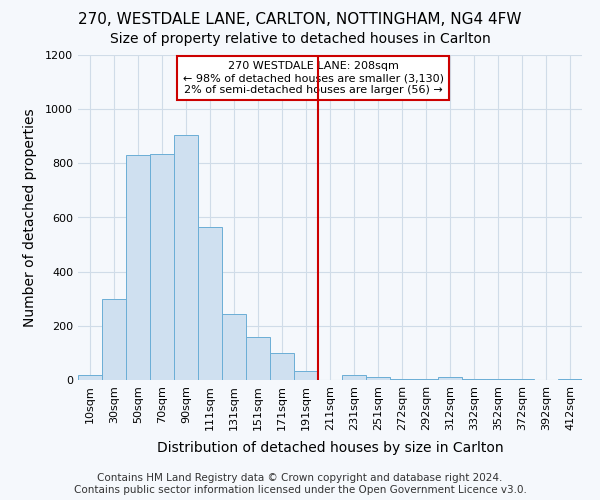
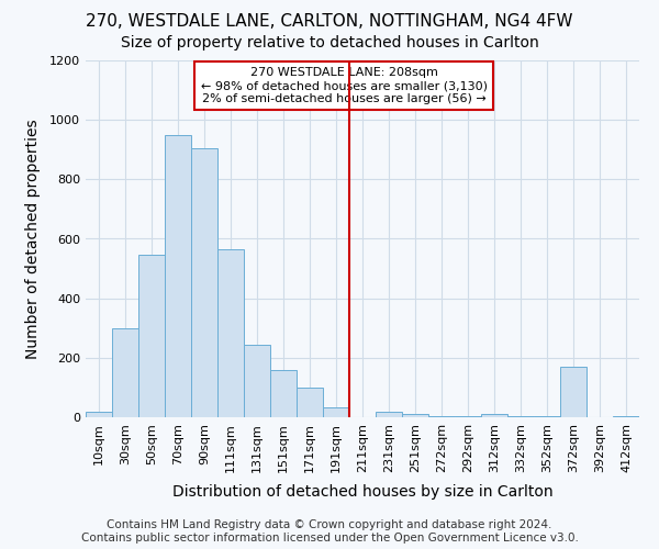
50sqm: 830 -> 545
70sqm: 835 -> 950
372sqm: 5 -> 170
